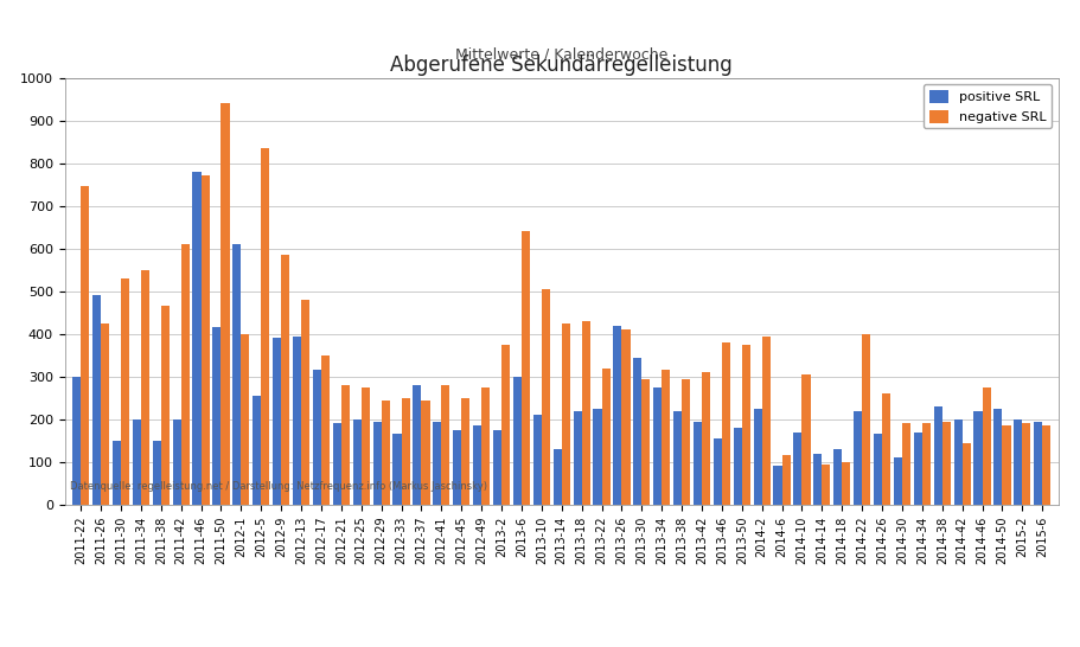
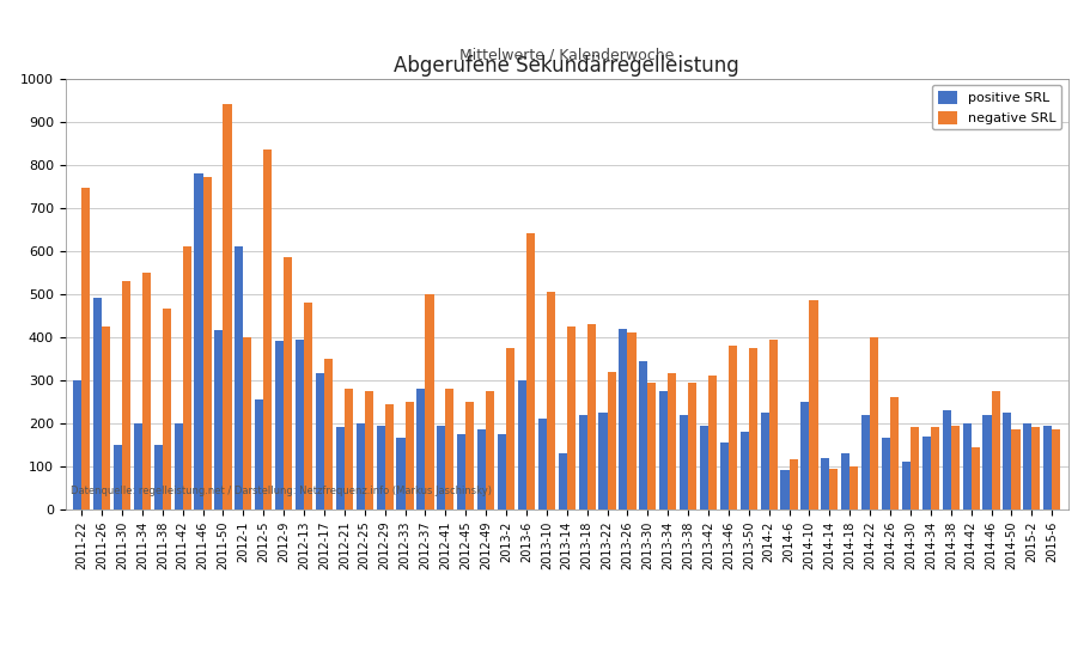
negative SRL/2012-37: 245 -> 500
positive SRL/2014-10: 170 -> 250
negative SRL/2014-10: 305 -> 485
